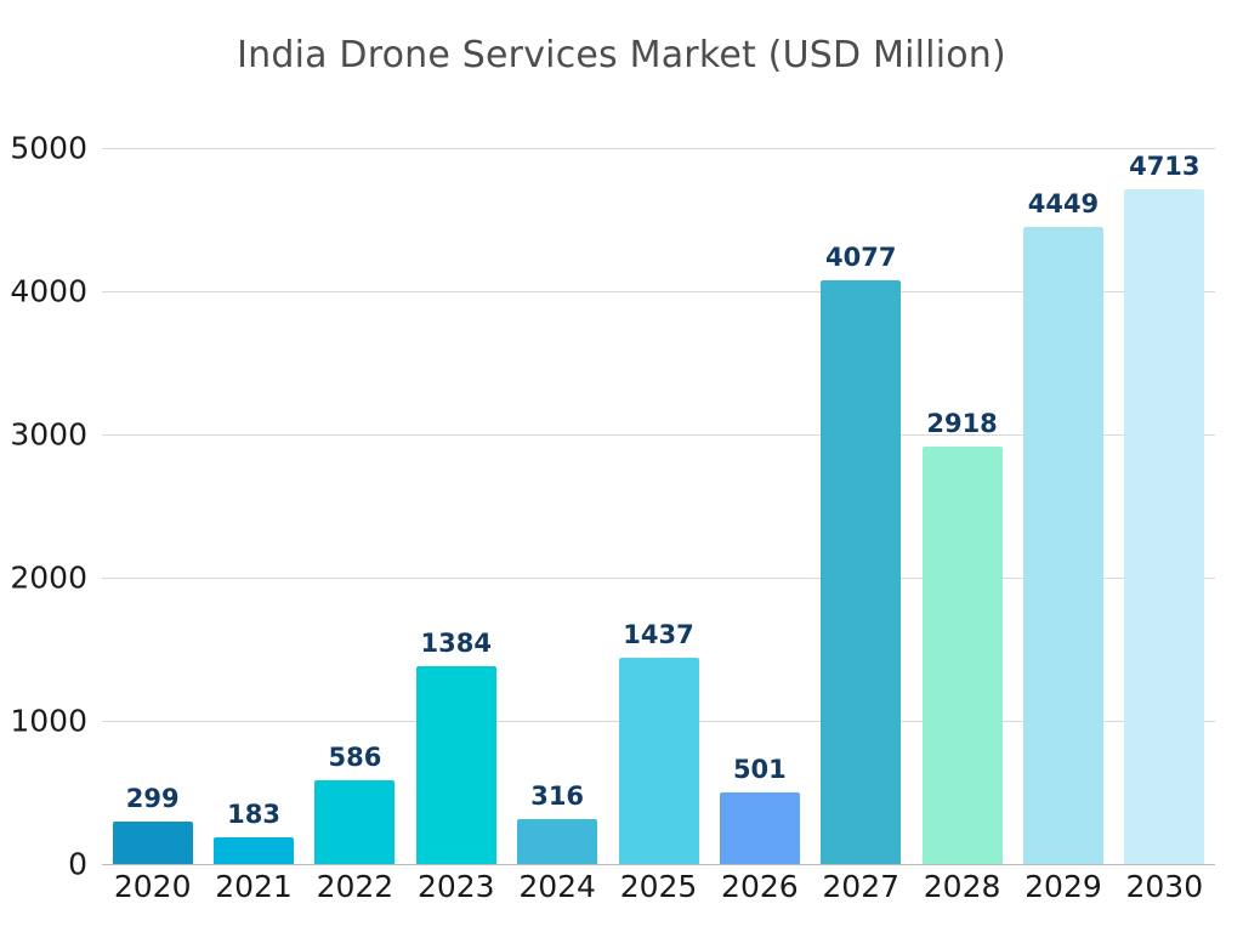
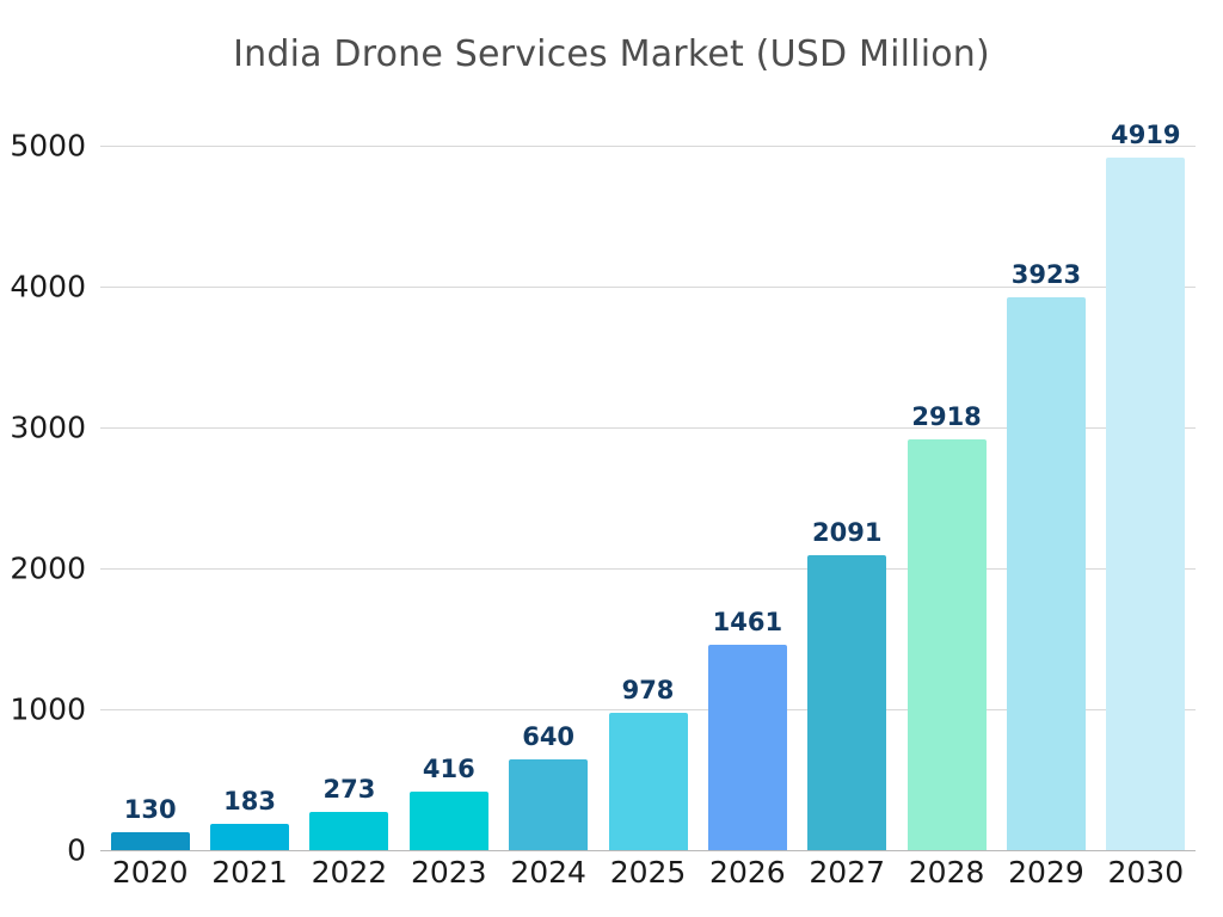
2020: 299 -> 130
2022: 586 -> 273
2023: 1384 -> 416
2024: 316 -> 640
2025: 1437 -> 978
2026: 501 -> 1461
2027: 4077 -> 2091
2029: 4449 -> 3923
2030: 4713 -> 4919
